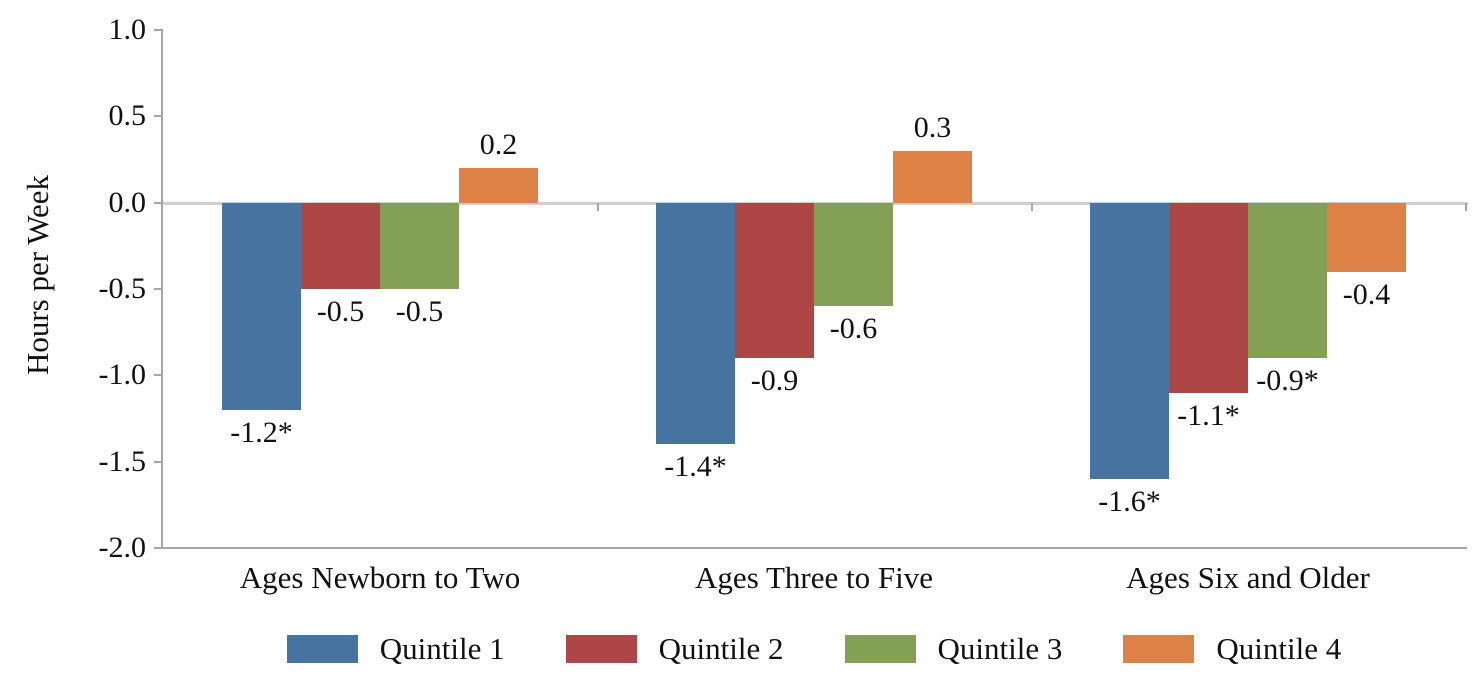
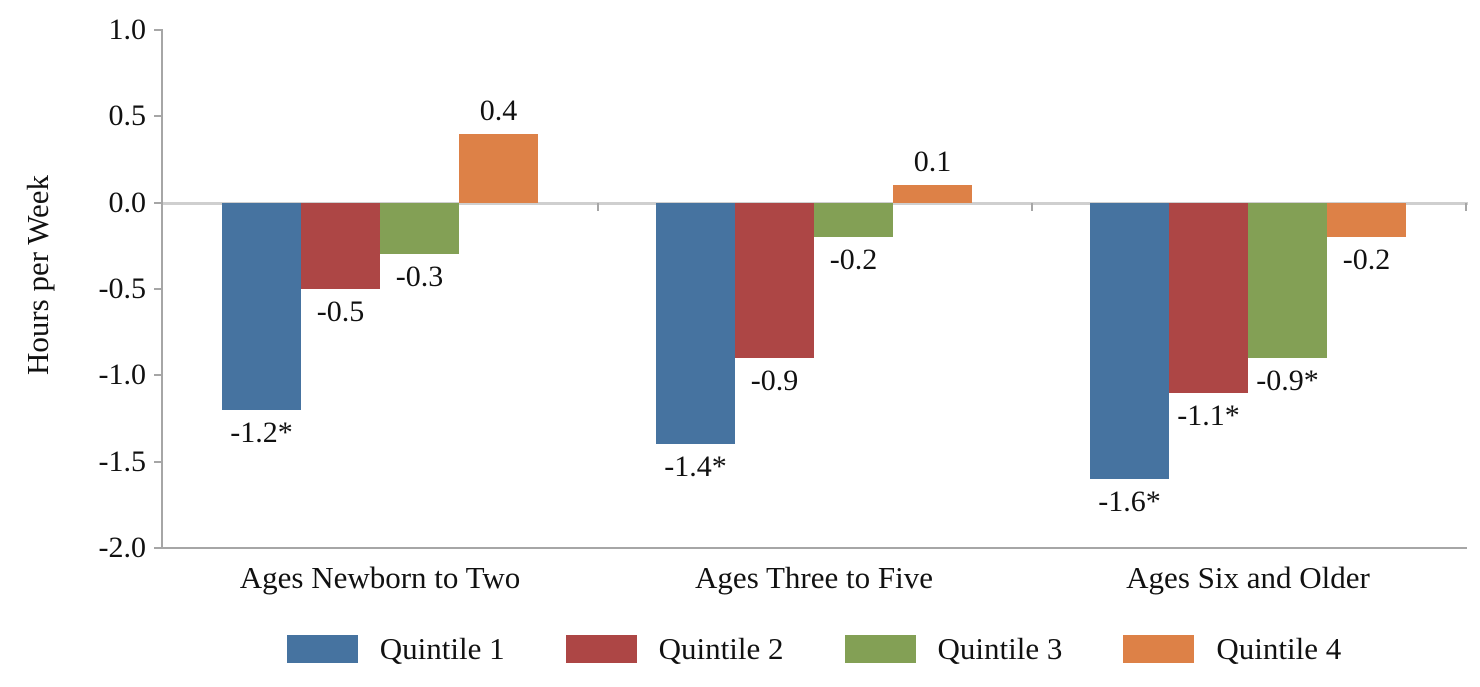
Quintile 3/Ages Newborn to Two: -0.5 -> -0.3
Quintile 4/Ages Newborn to Two: 0.2 -> 0.4
Quintile 3/Ages Three to Five: -0.6 -> -0.2
Quintile 4/Ages Three to Five: 0.3 -> 0.1
Quintile 4/Ages Six and Older: -0.4 -> -0.2
